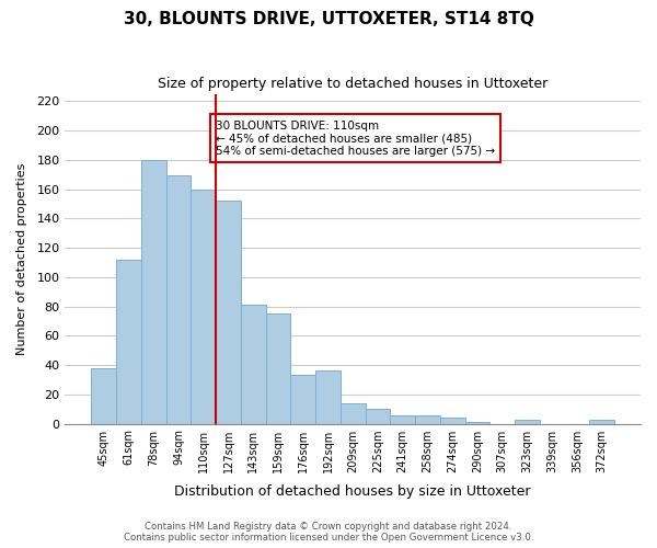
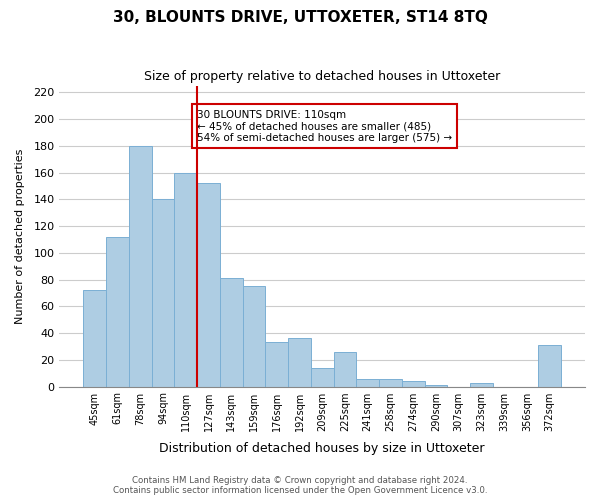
45sqm: 38 -> 72
94sqm: 169 -> 140
225sqm: 10 -> 26
372sqm: 3 -> 31
